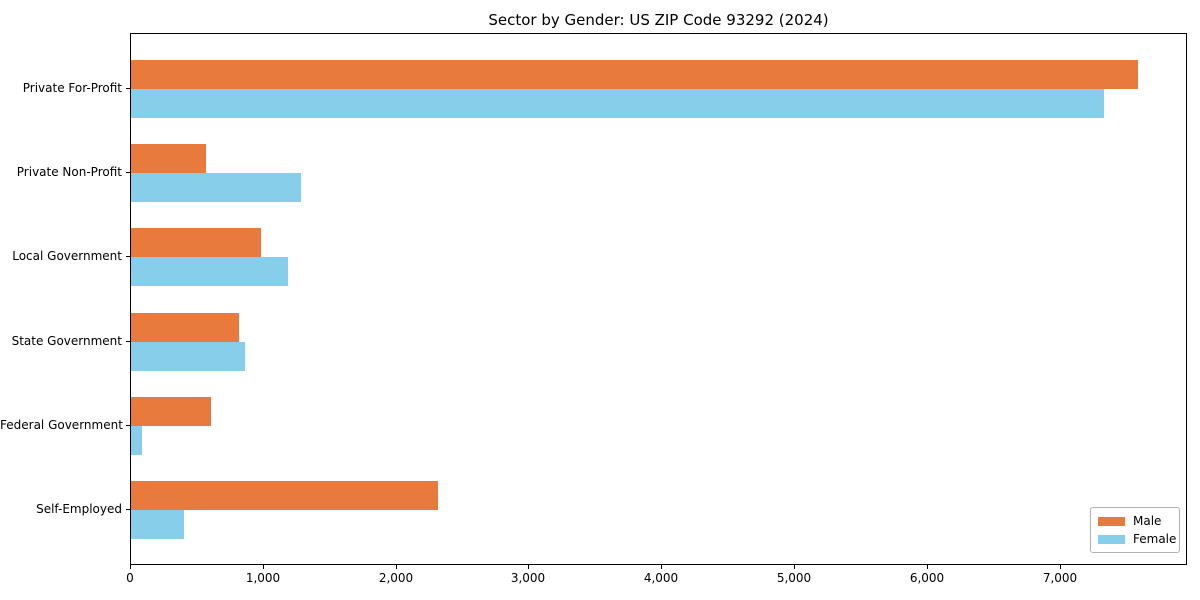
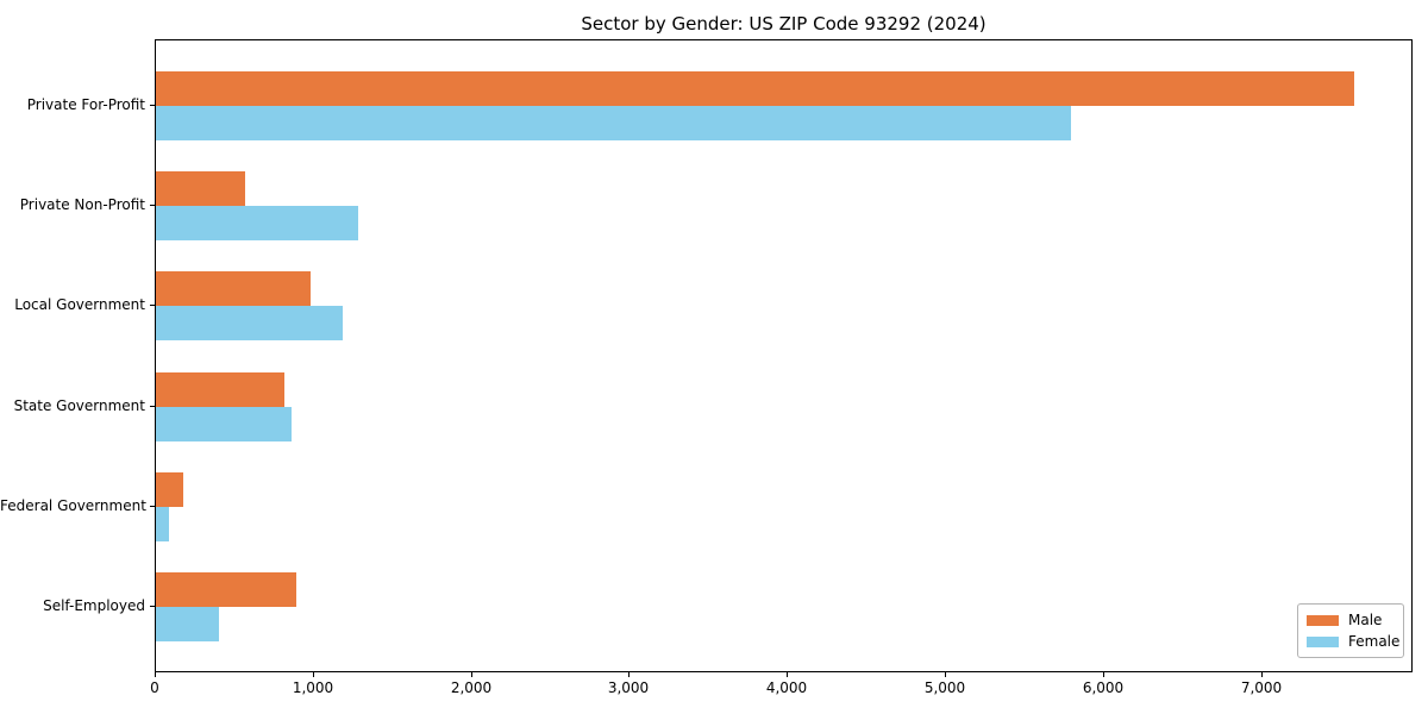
Female/Private For-Profit: 7330 -> 5790
Male/Federal Government: 600 -> 180
Male/Self-Employed: 2310 -> 880
